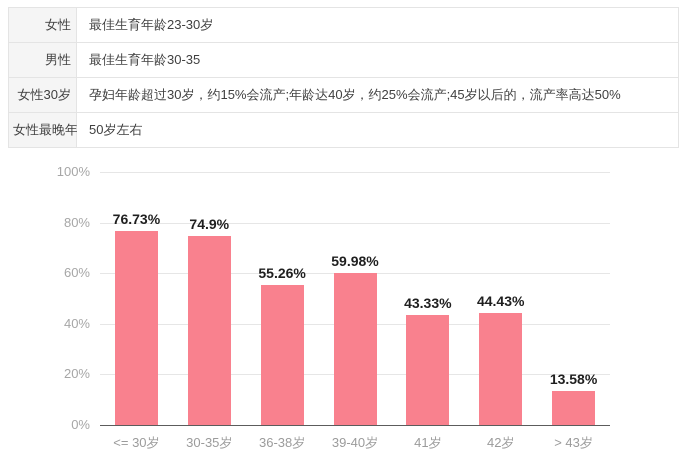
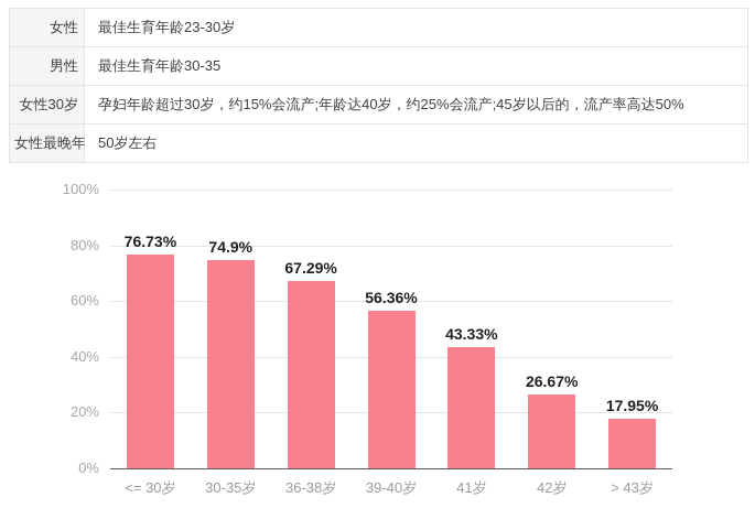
36-38岁: 55.26% -> 67.29%
39-40岁: 59.98% -> 56.36%
42岁: 44.43% -> 26.67%
> 43岁: 13.58% -> 17.95%
